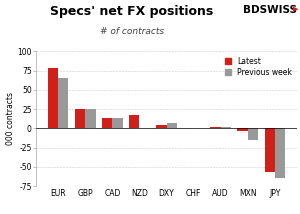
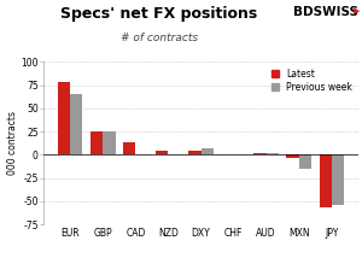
Previous week/CAD: 14 -> 1
Latest/NZD: 18 -> 5
Previous week/JPY: -64 -> -54
